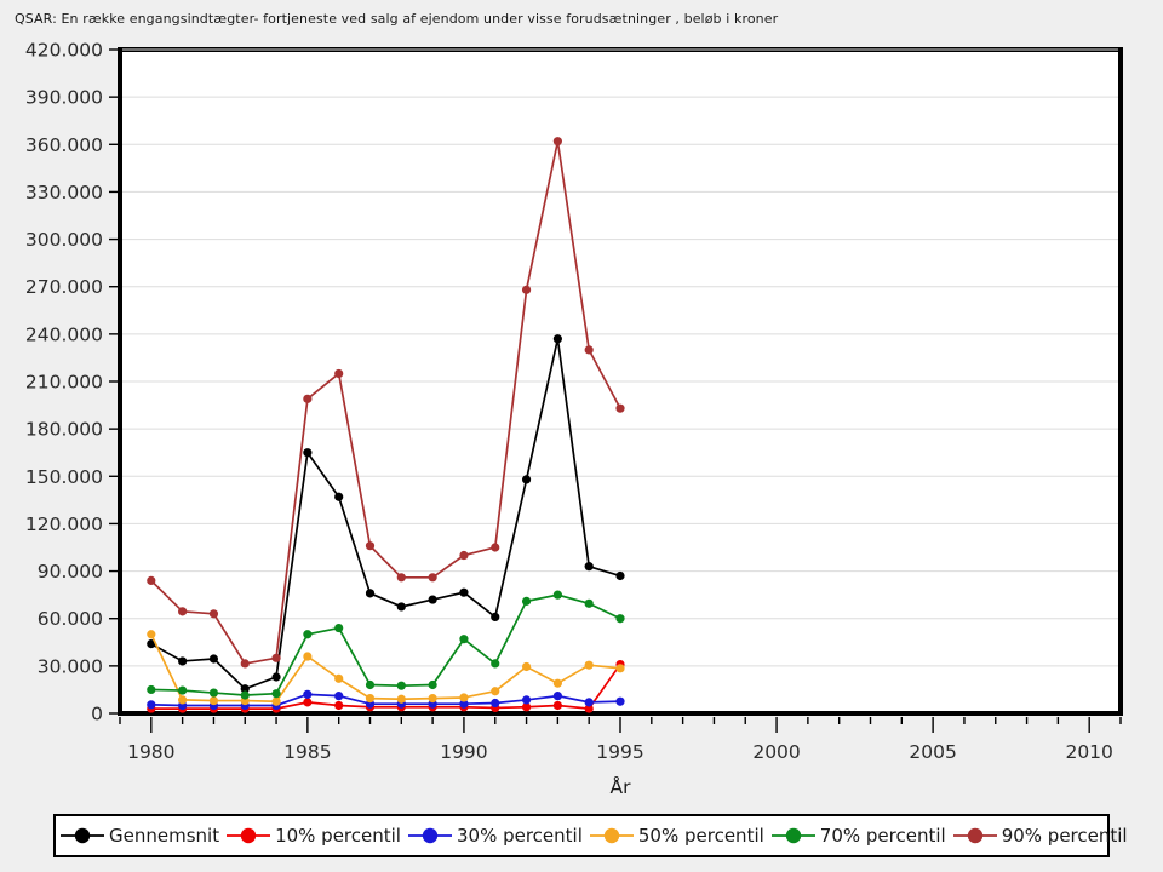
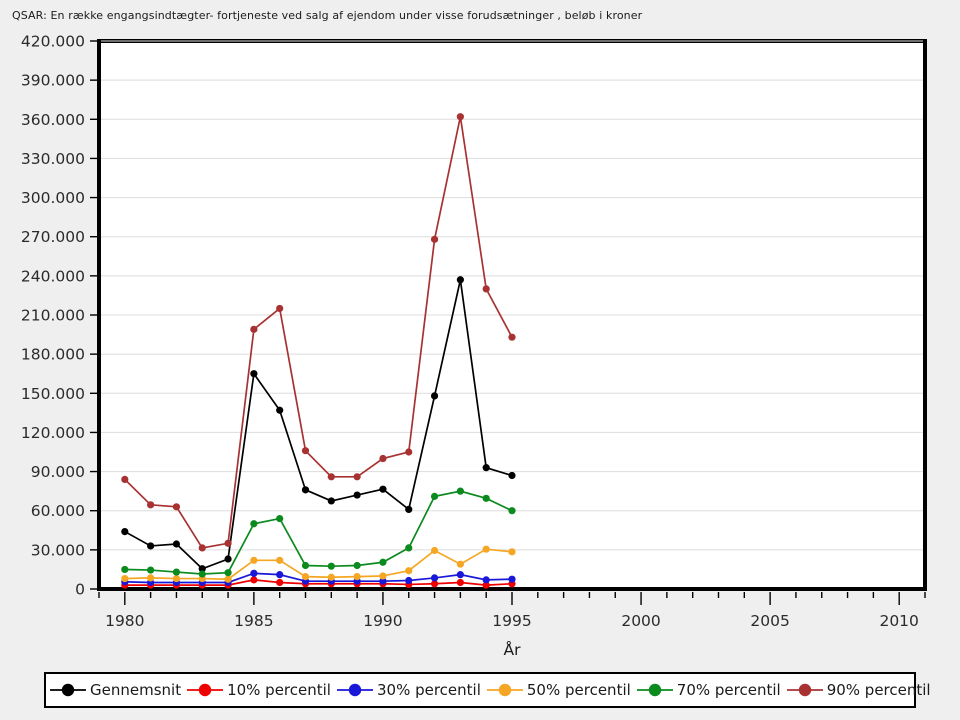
50% percentil/1980: 50000 -> 8000
50% percentil/1985: 36000 -> 22000
70% percentil/1990: 47000 -> 20000
10% percentil/1995: 31000 -> 4000
